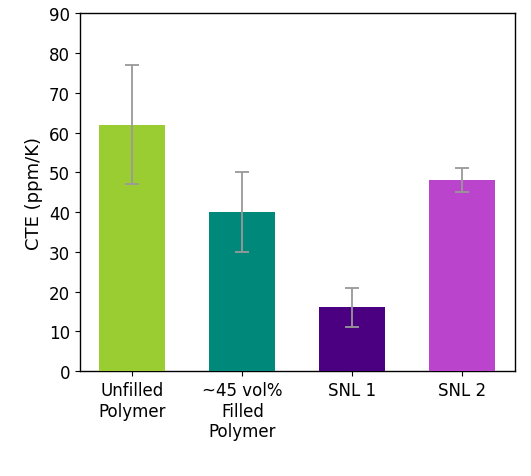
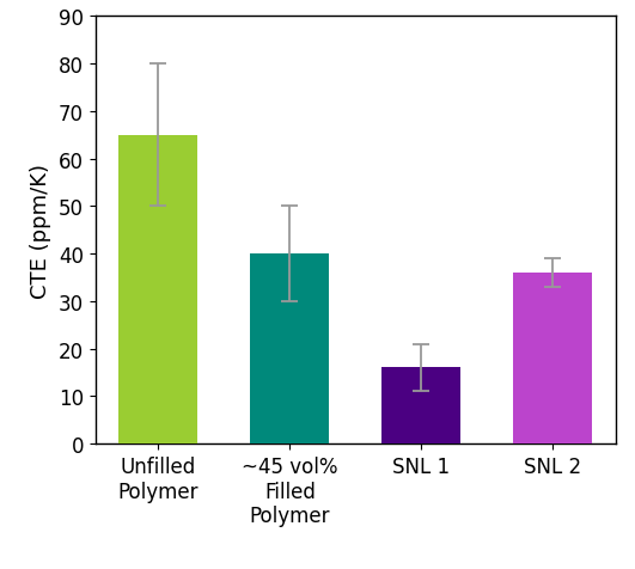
Unfilled Polymer: 62 -> 65
SNL 2: 48 -> 36
